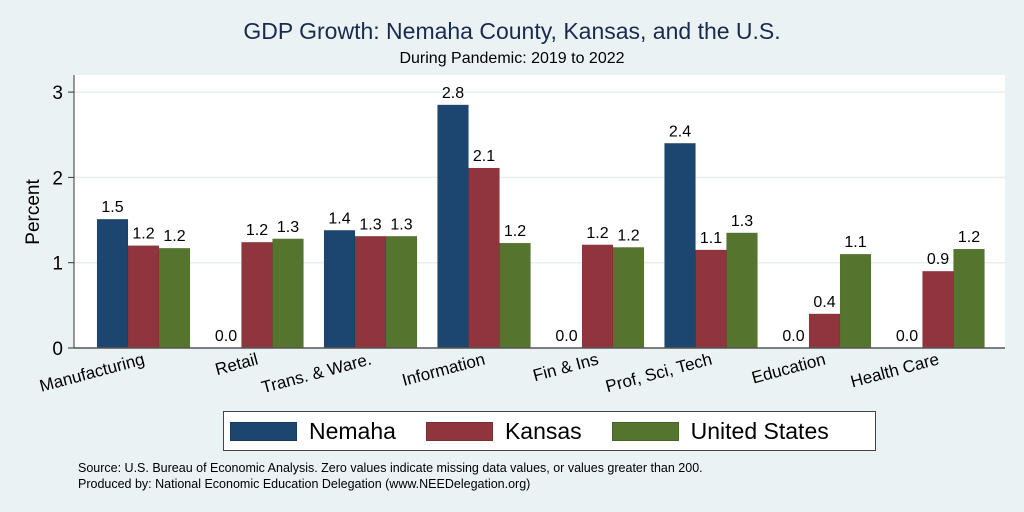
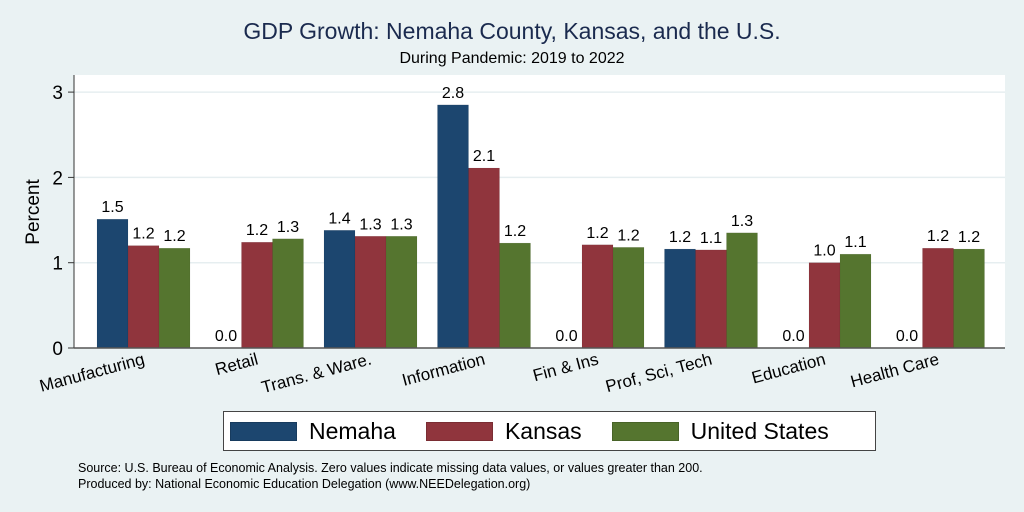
Nemaha/Prof, Sci, Tech: 2.4 -> 1.2
Kansas/Education: 0.4 -> 1.0
Kansas/Health Care: 0.9 -> 1.2
